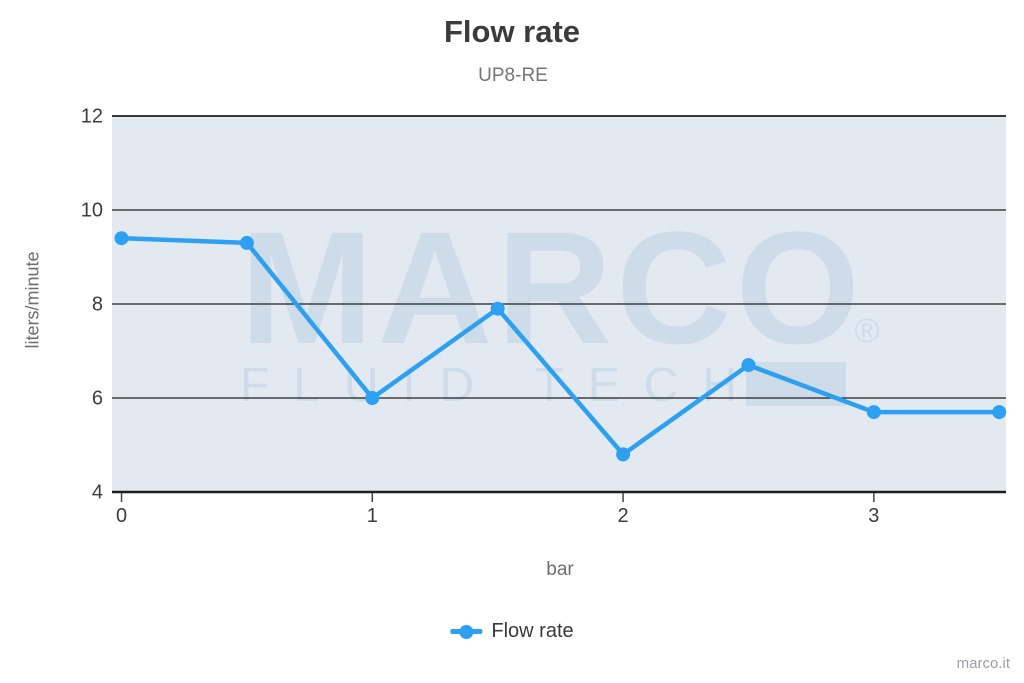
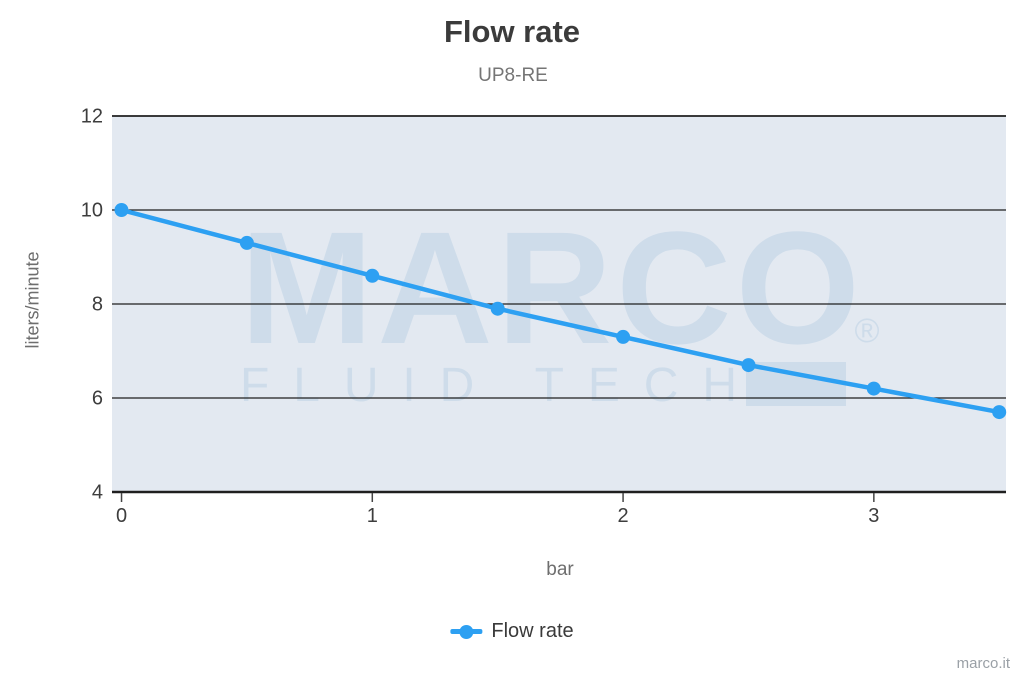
0: 9.4 -> 10.0
1: 6.0 -> 8.6
2: 4.8 -> 7.3
3: 5.7 -> 6.2
